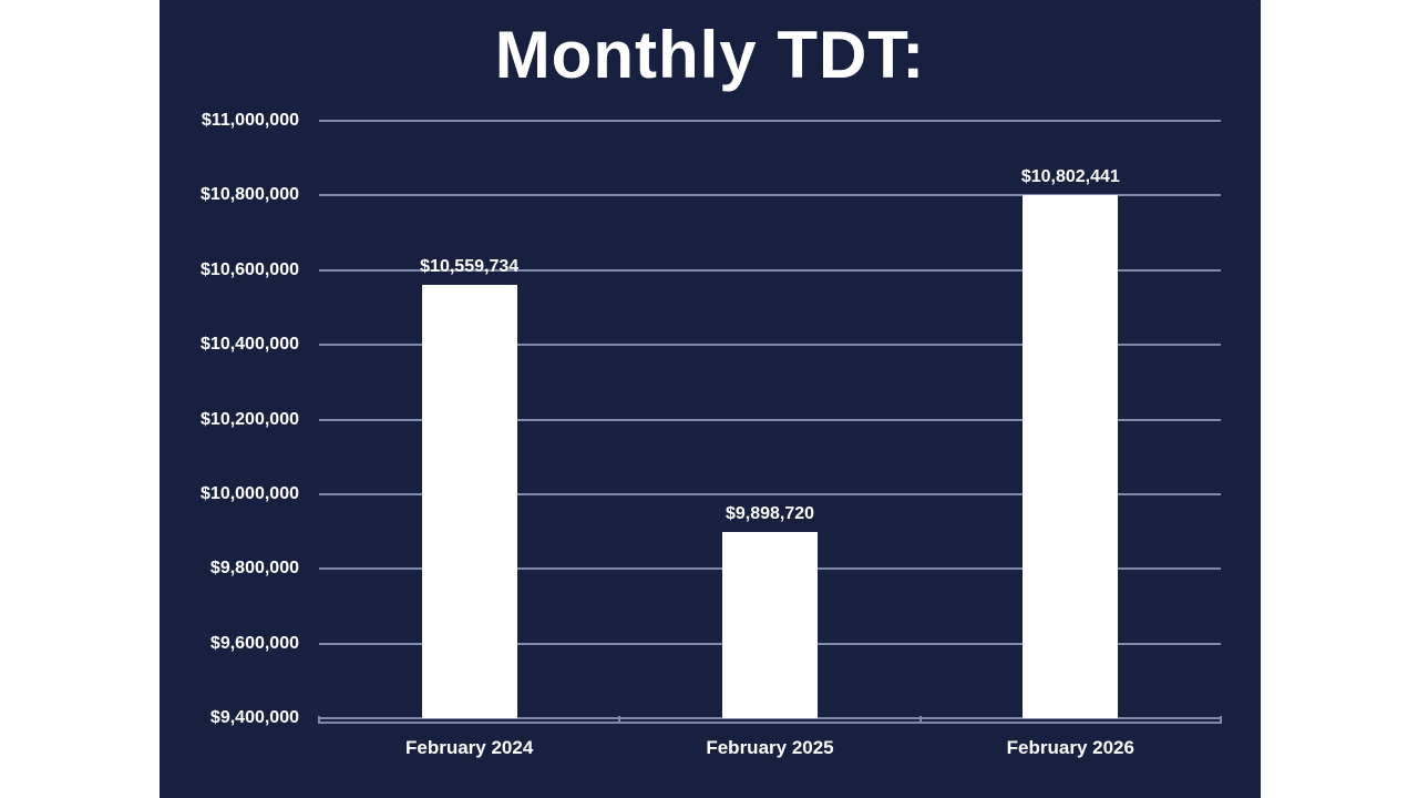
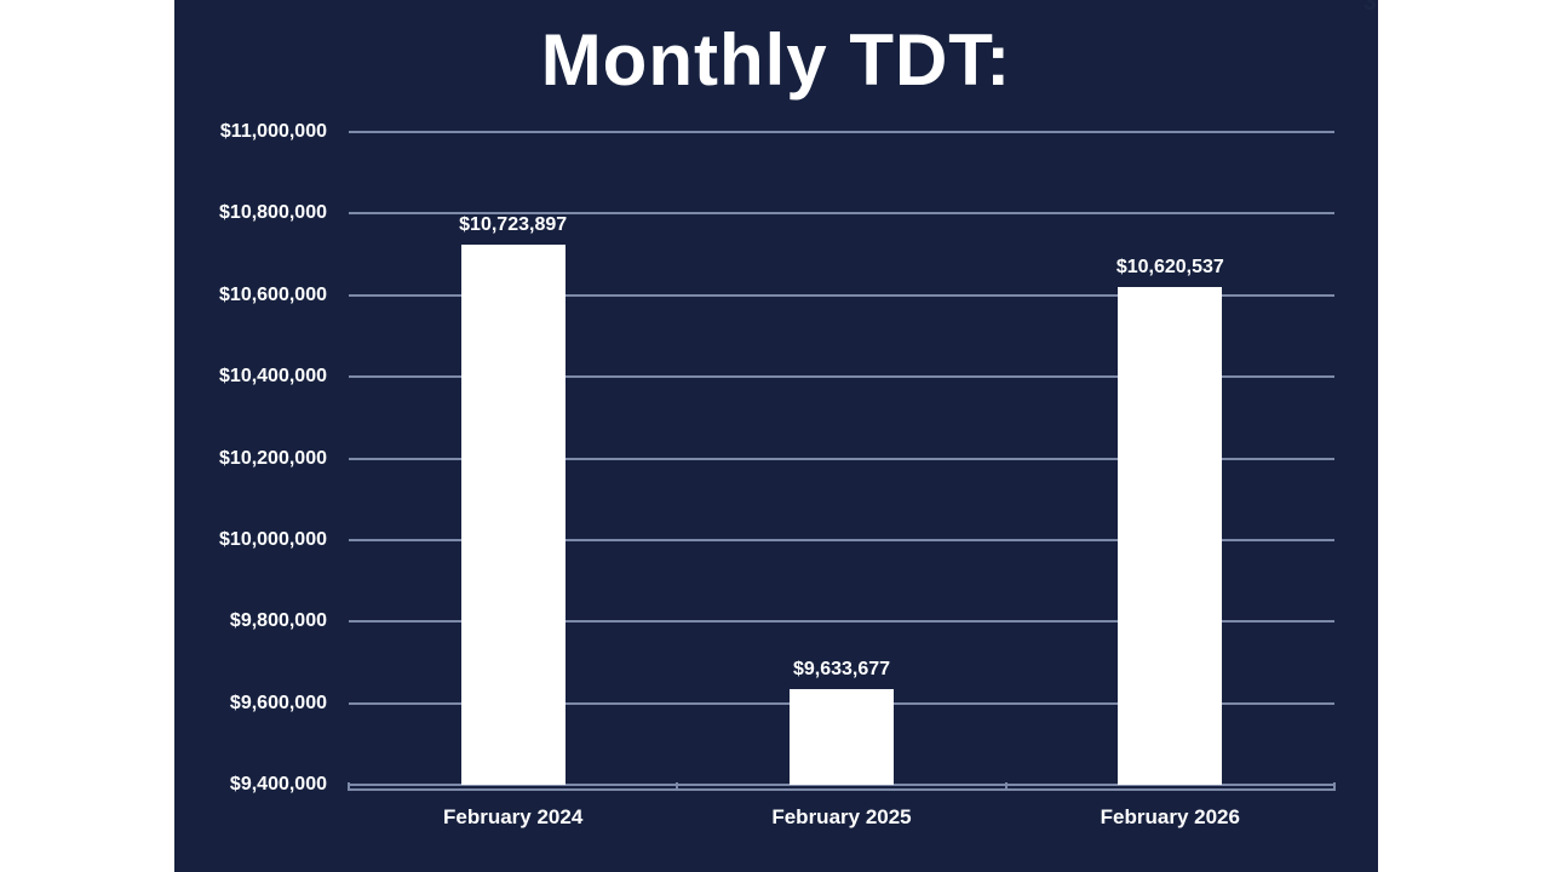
February 2024: $10,559,734 -> $10,723,897
February 2025: $9,898,720 -> $9,633,677
February 2026: $10,802,441 -> $10,620,537
